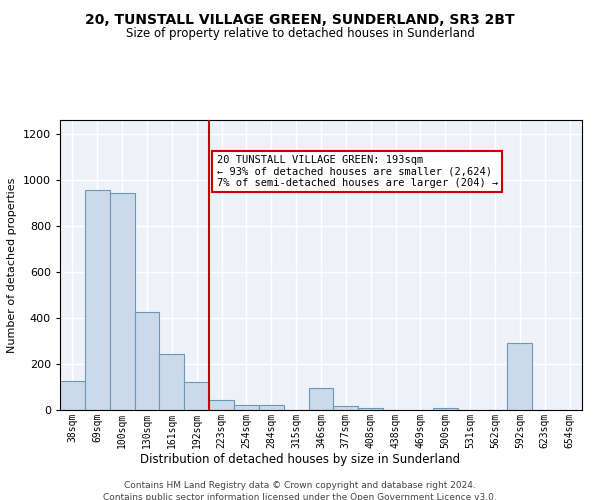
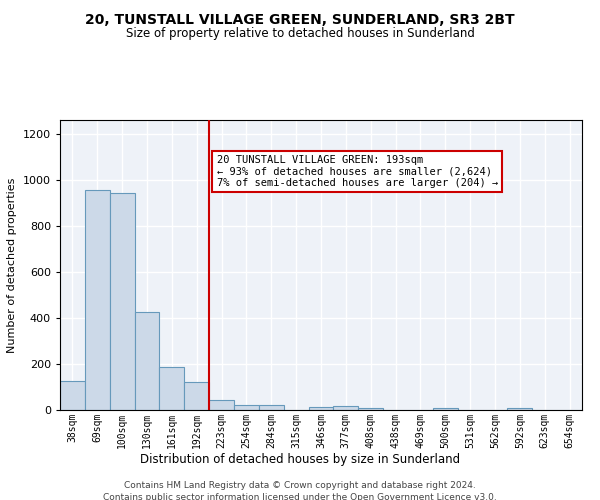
161sqm: 245 -> 185
346sqm: 95 -> 15
592sqm: 290 -> 8
